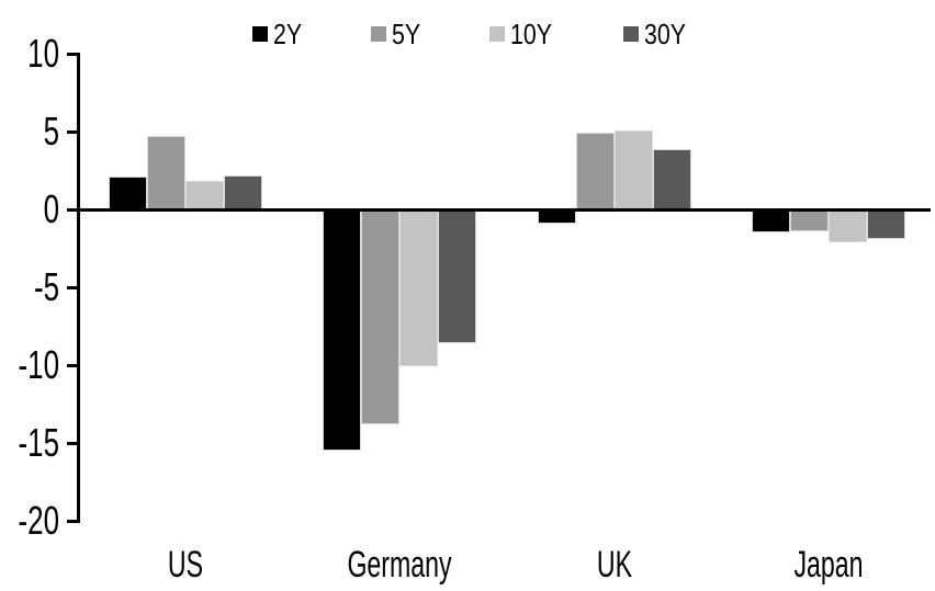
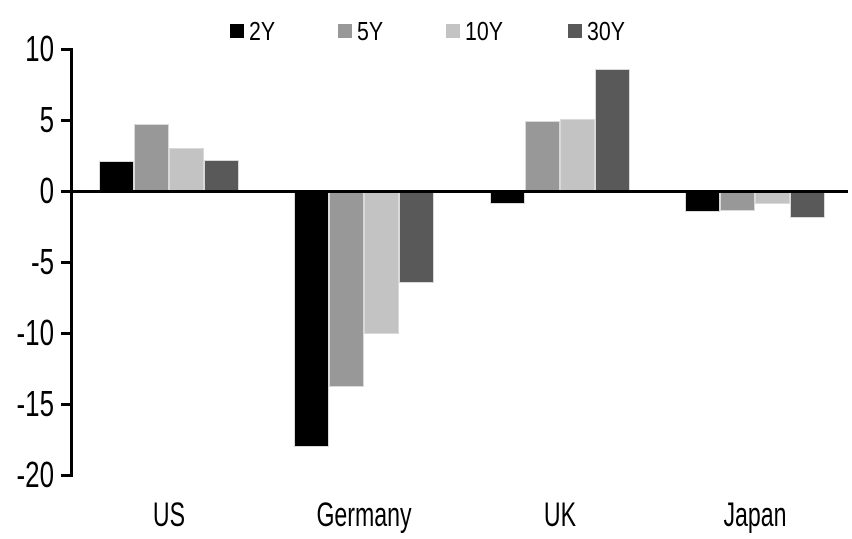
10Y/US: 1.8 -> 3.0
2Y/Germany: -15.5 -> -18.0
30Y/Germany: -8.6 -> -6.5
30Y/UK: 3.9 -> 8.6
10Y/Japan: -2.1 -> -0.9
